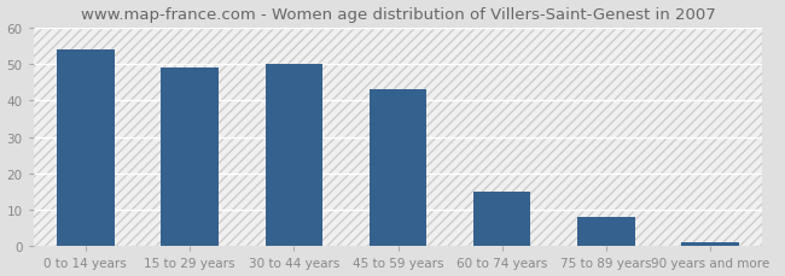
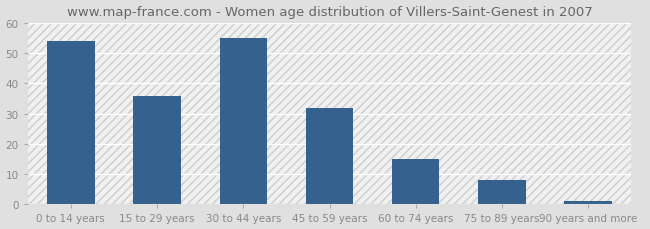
15 to 29 years: 49 -> 36
30 to 44 years: 50 -> 55
45 to 59 years: 43 -> 32
